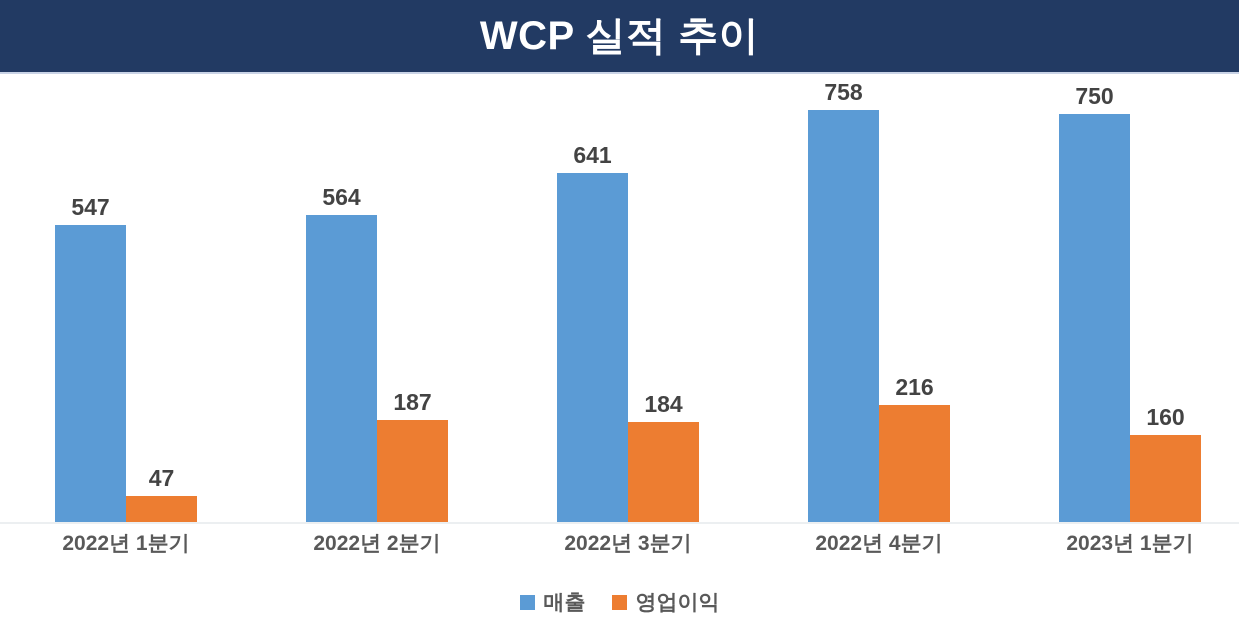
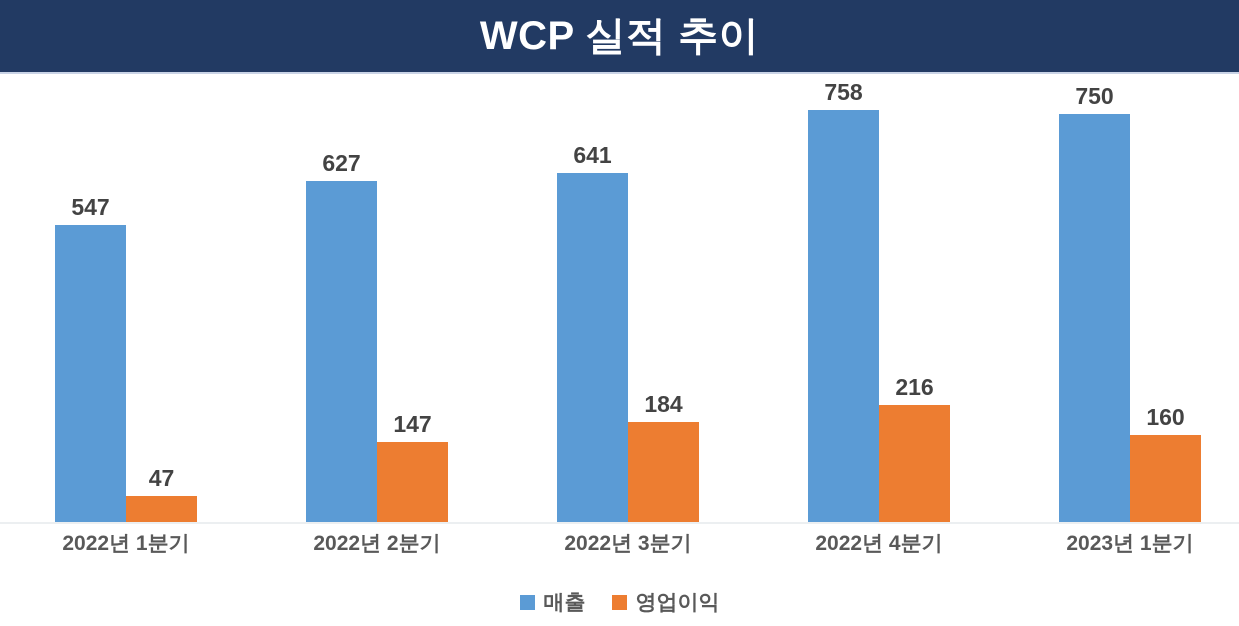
매출/2022년 2분기: 564 -> 627
영업이익/2022년 2분기: 187 -> 147
